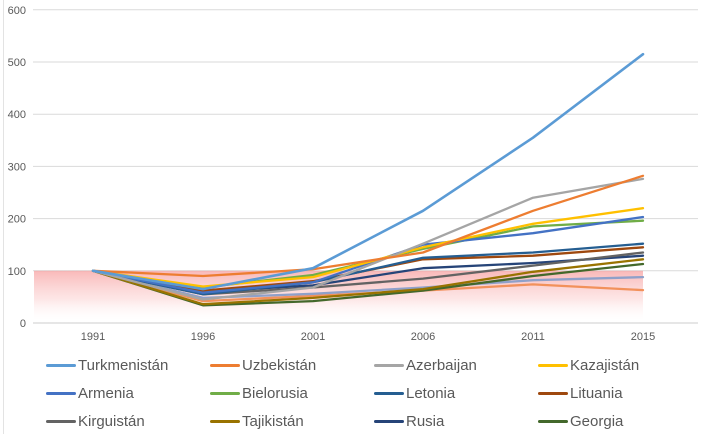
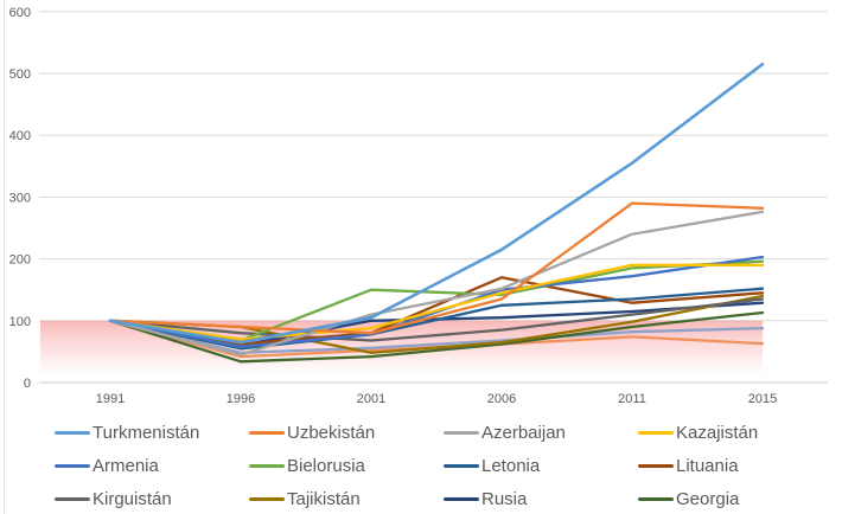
Kirguistán/1996: 60 -> 80
Tajikistán/1996: 40 -> 90
Uzbekistán/2001: 100 -> 80
Azerbaijan/2001: 70 -> 110
Bielorusia/2001: 90 -> 150
Rusia/2001: 70 -> 100
Lituania/2006: 120 -> 170
Uzbekistán/2011: 220 -> 290
Kazajistán/2015: 220 -> 190
Tajikistán/2015: 120 -> 140
